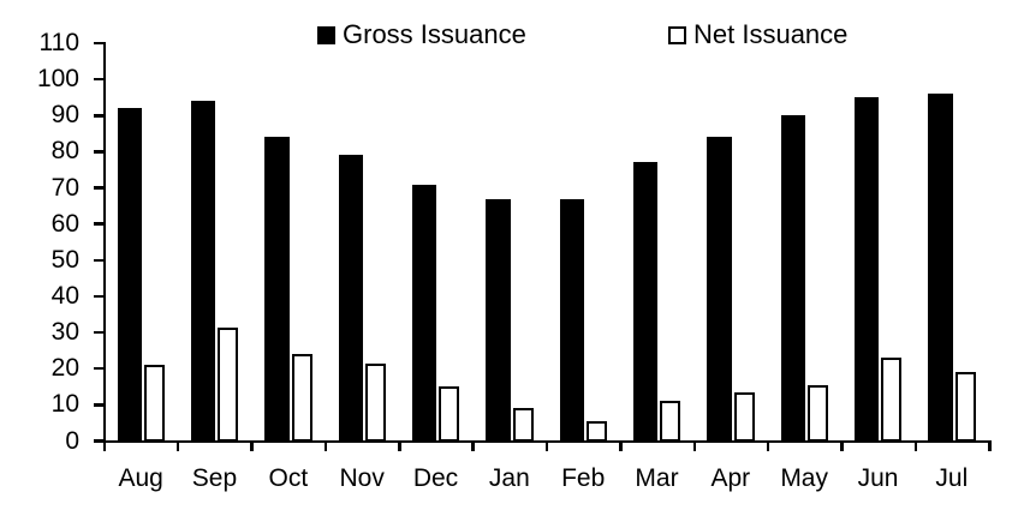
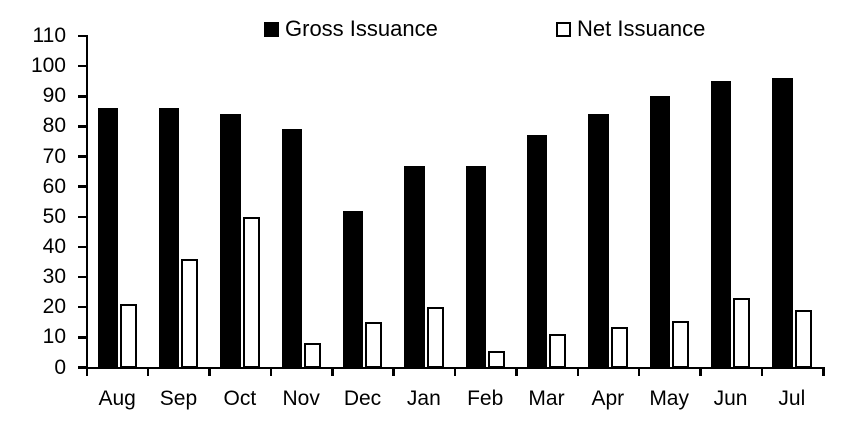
Gross Issuance/Aug: 92 -> 86
Gross Issuance/Sep: 94 -> 86
Net Issuance/Sep: 32 -> 36
Net Issuance/Oct: 24 -> 50
Net Issuance/Nov: 22 -> 8
Gross Issuance/Dec: 71 -> 52
Net Issuance/Jan: 9 -> 20
